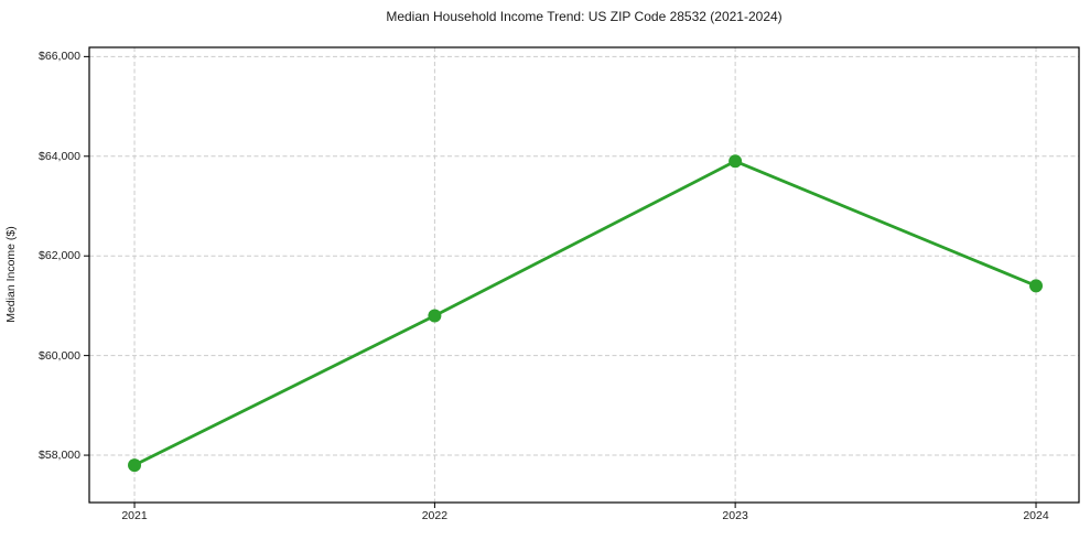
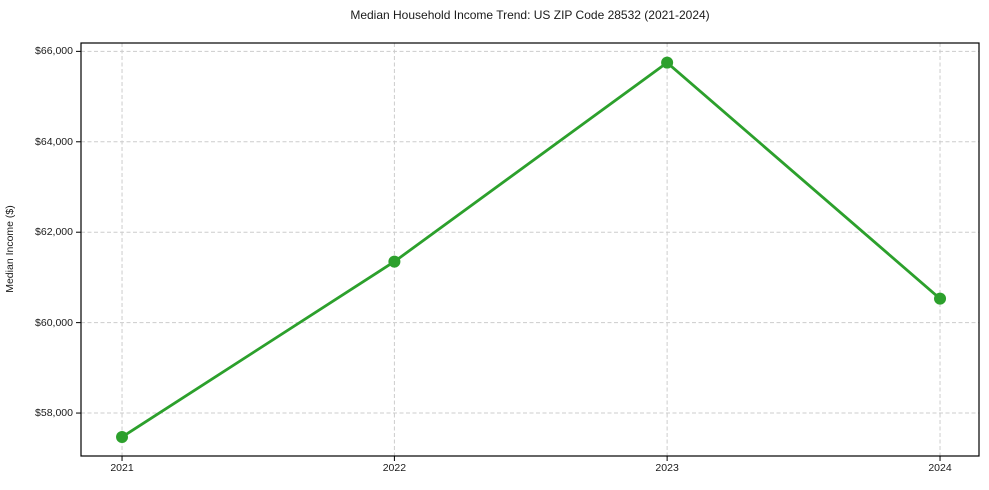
2021: $57800 -> $57500
2022: $60800 -> $61400
2023: $63900 -> $65800
2024: $61400 -> $60500
